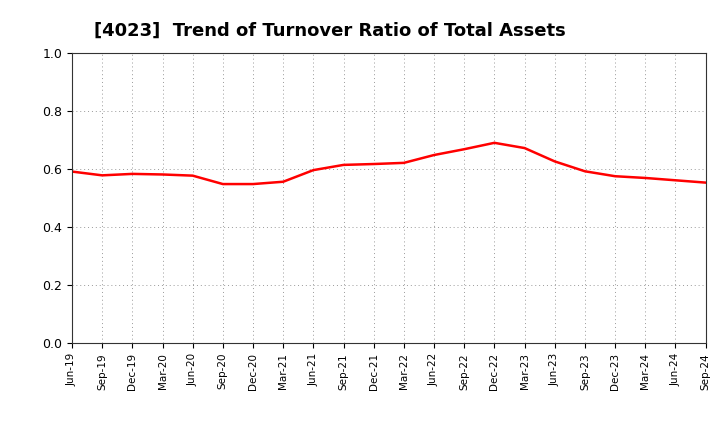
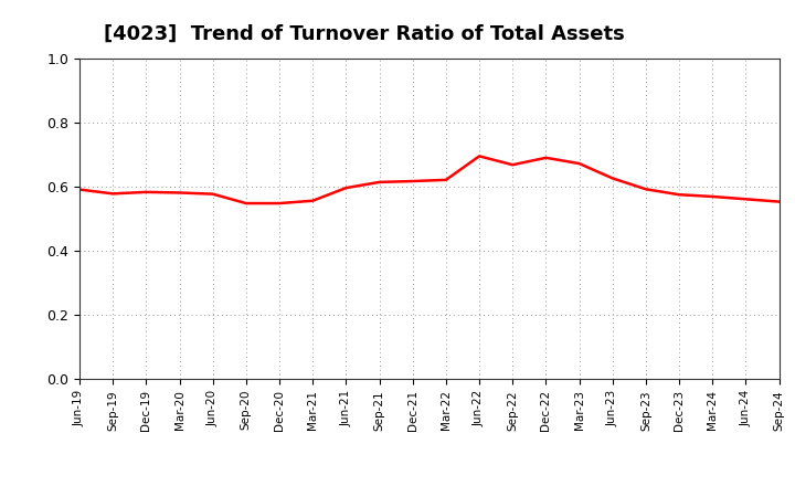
Jun-22: 0.648 -> 0.695
